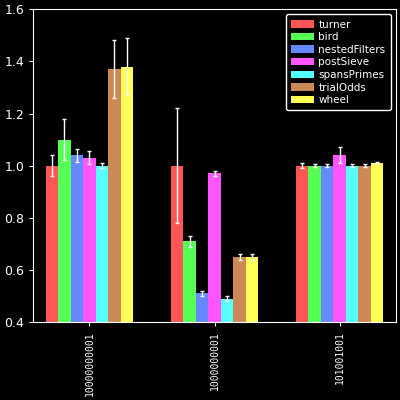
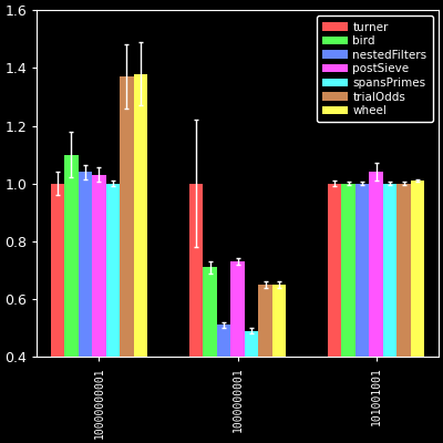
postSieve/1000000001: 0.97 -> 0.73
